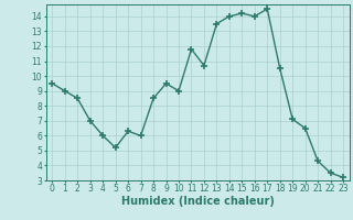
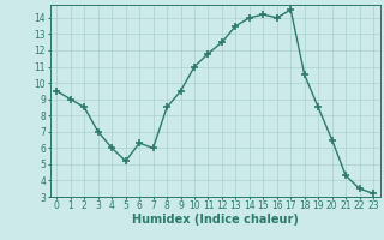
10: 9.0 -> 11.0
12: 10.7 -> 12.5
19: 7.1 -> 8.5
